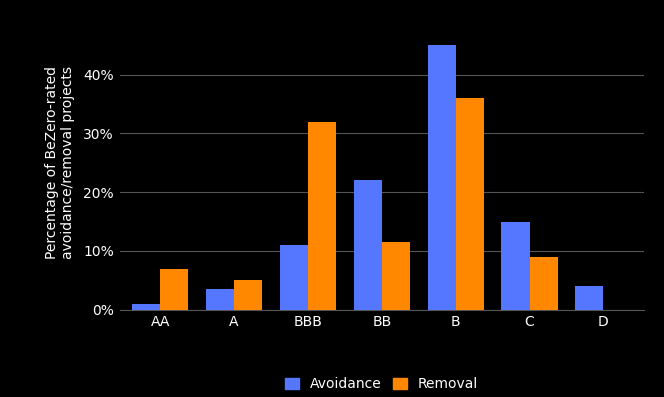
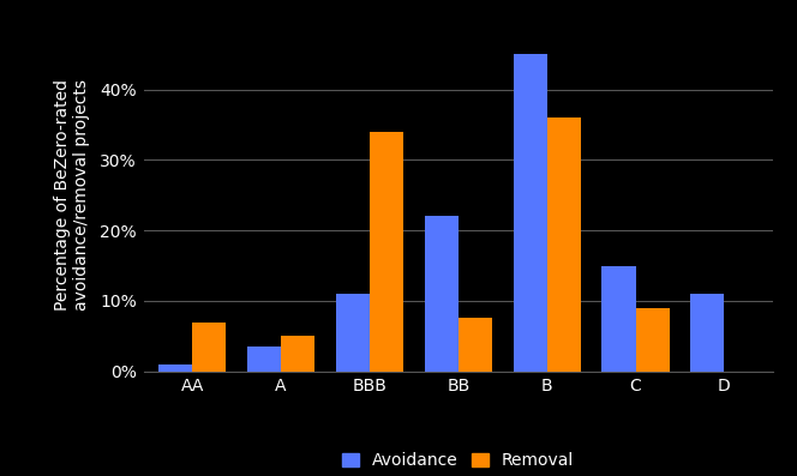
Removal/BBB: 32.0% -> 34.0%
Removal/BB: 11.5% -> 7.6%
Avoidance/D: 4.0% -> 11.0%
